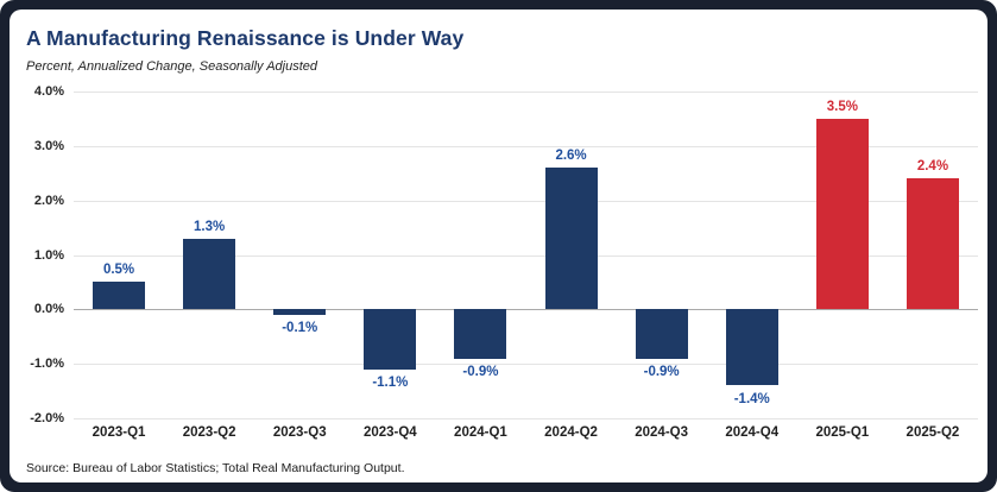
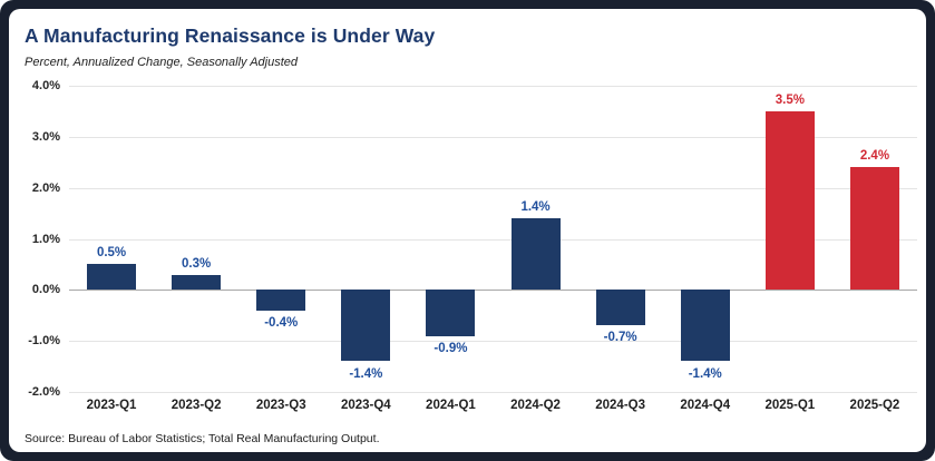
2023-Q2: 1.3% -> 0.3%
2023-Q3: -0.1% -> -0.4%
2023-Q4: -1.1% -> -1.4%
2024-Q2: 2.6% -> 1.4%
2024-Q3: -0.9% -> -0.7%
